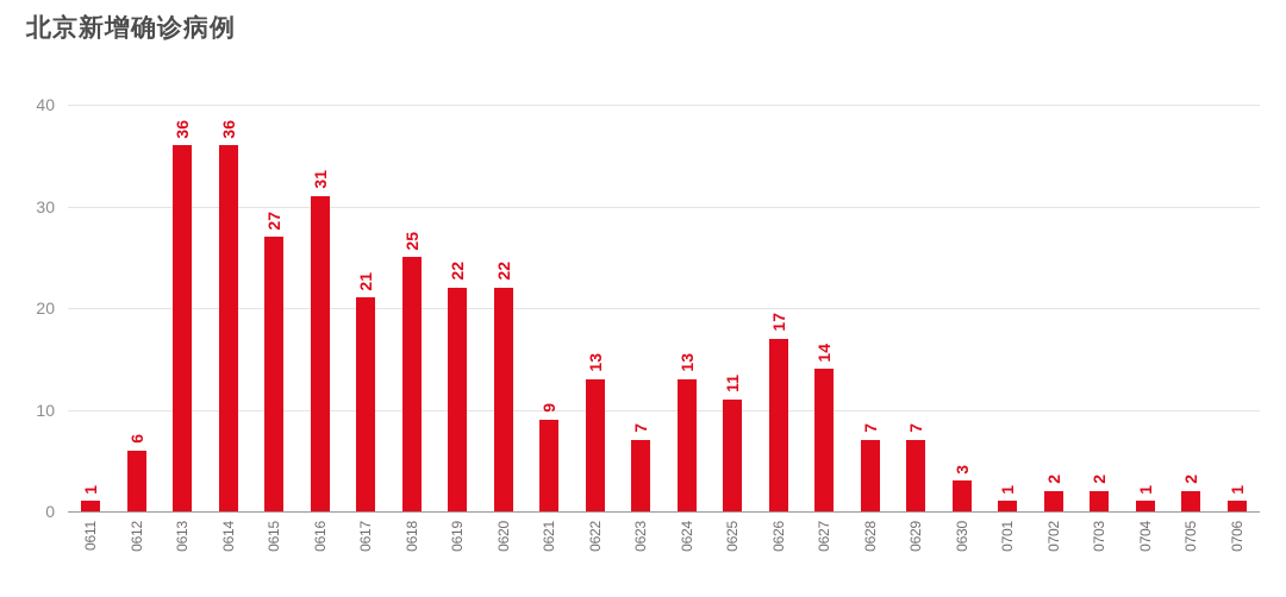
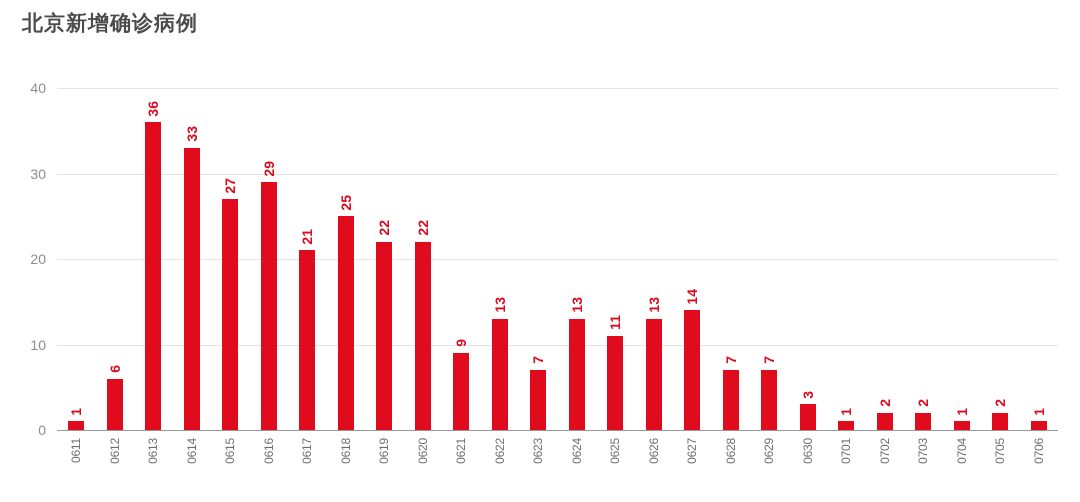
0614: 36 -> 33
0616: 31 -> 29
0626: 17 -> 13
